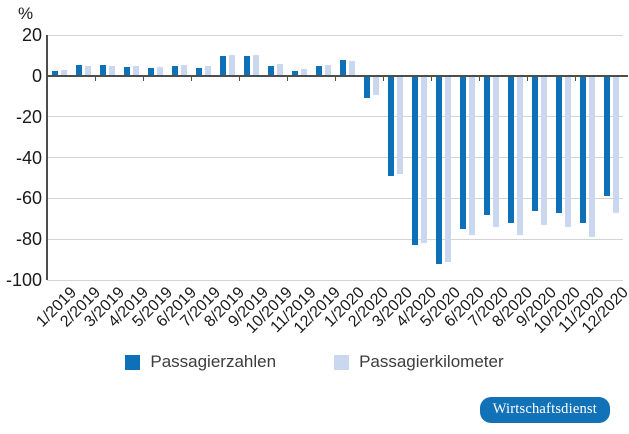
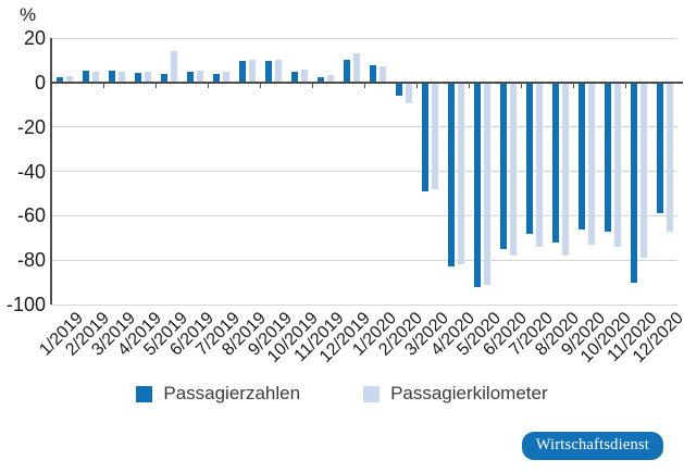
Passagierkilometer/5/2019: 4 -> 14
Passagierzahlen/12/2019: 5 -> 10
Passagierkilometer/12/2019: 5 -> 13
Passagierzahlen/2/2020: -11 -> -6
Passagierzahlen/11/2020: -72 -> -90
